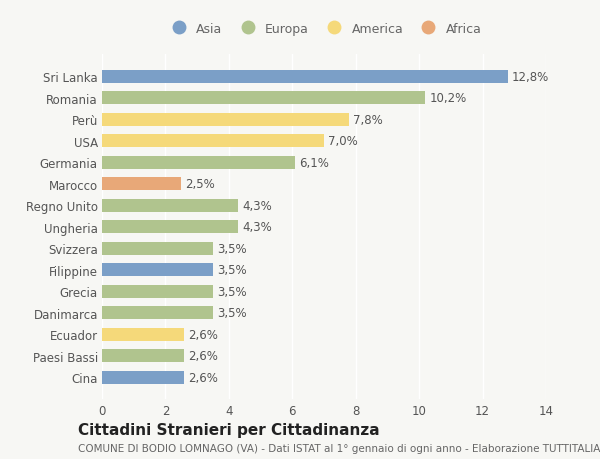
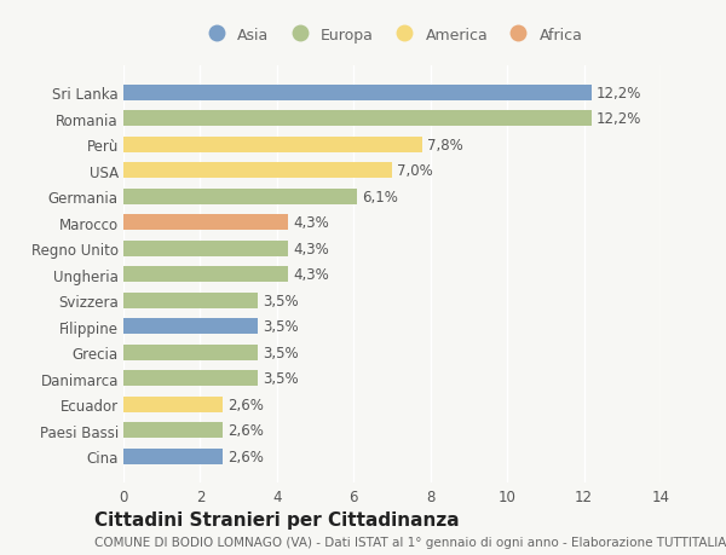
Sri Lanka: 12,8% -> 12,2%
Romania: 10,2% -> 12,2%
Marocco: 2,5% -> 4,3%
